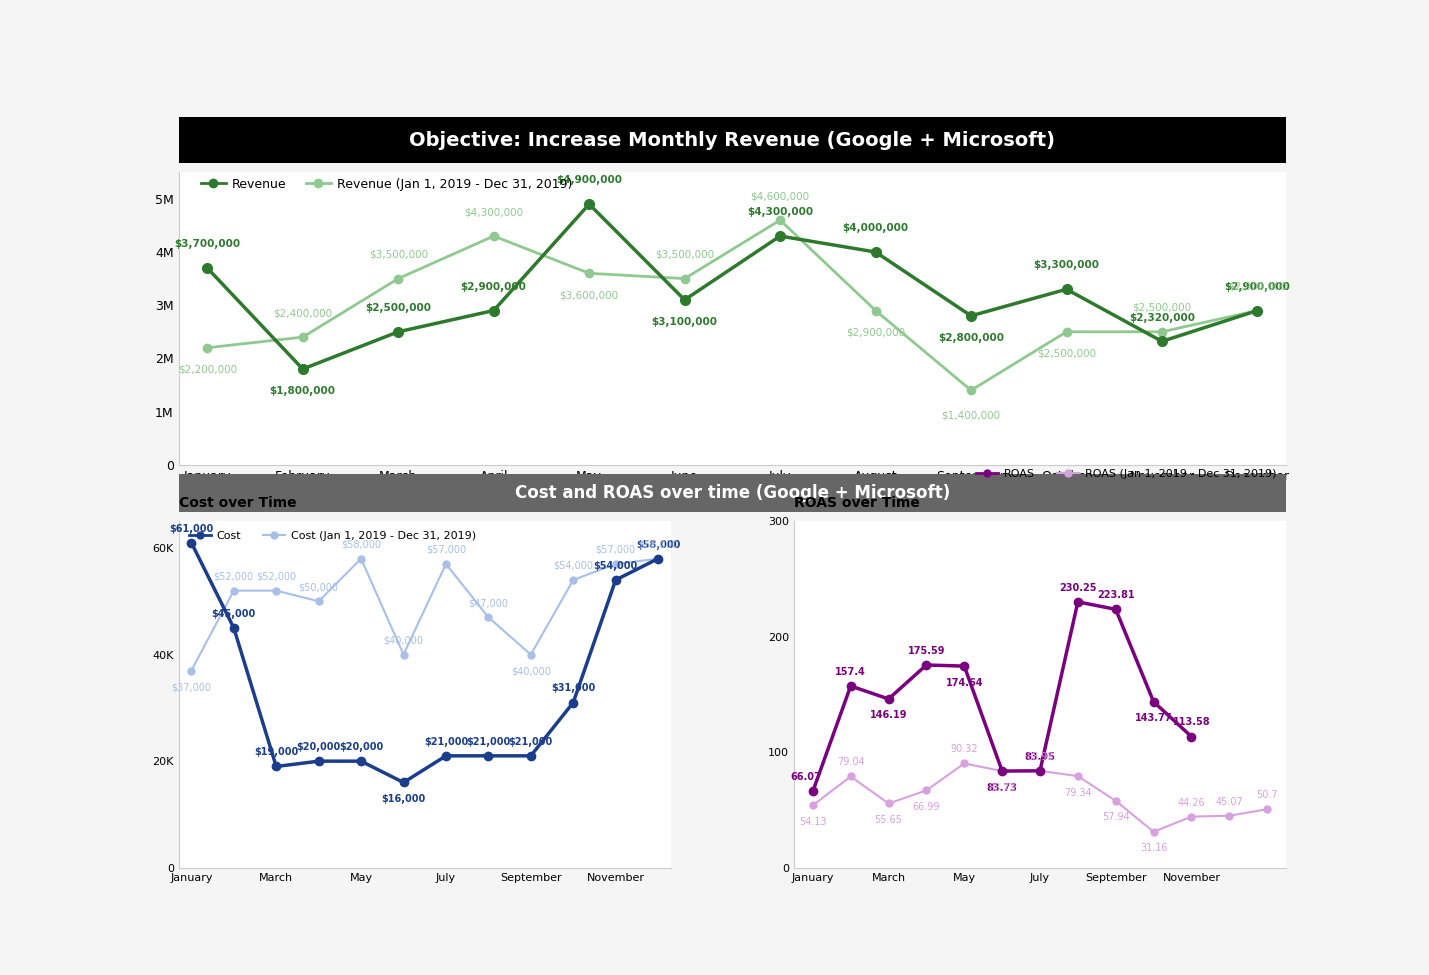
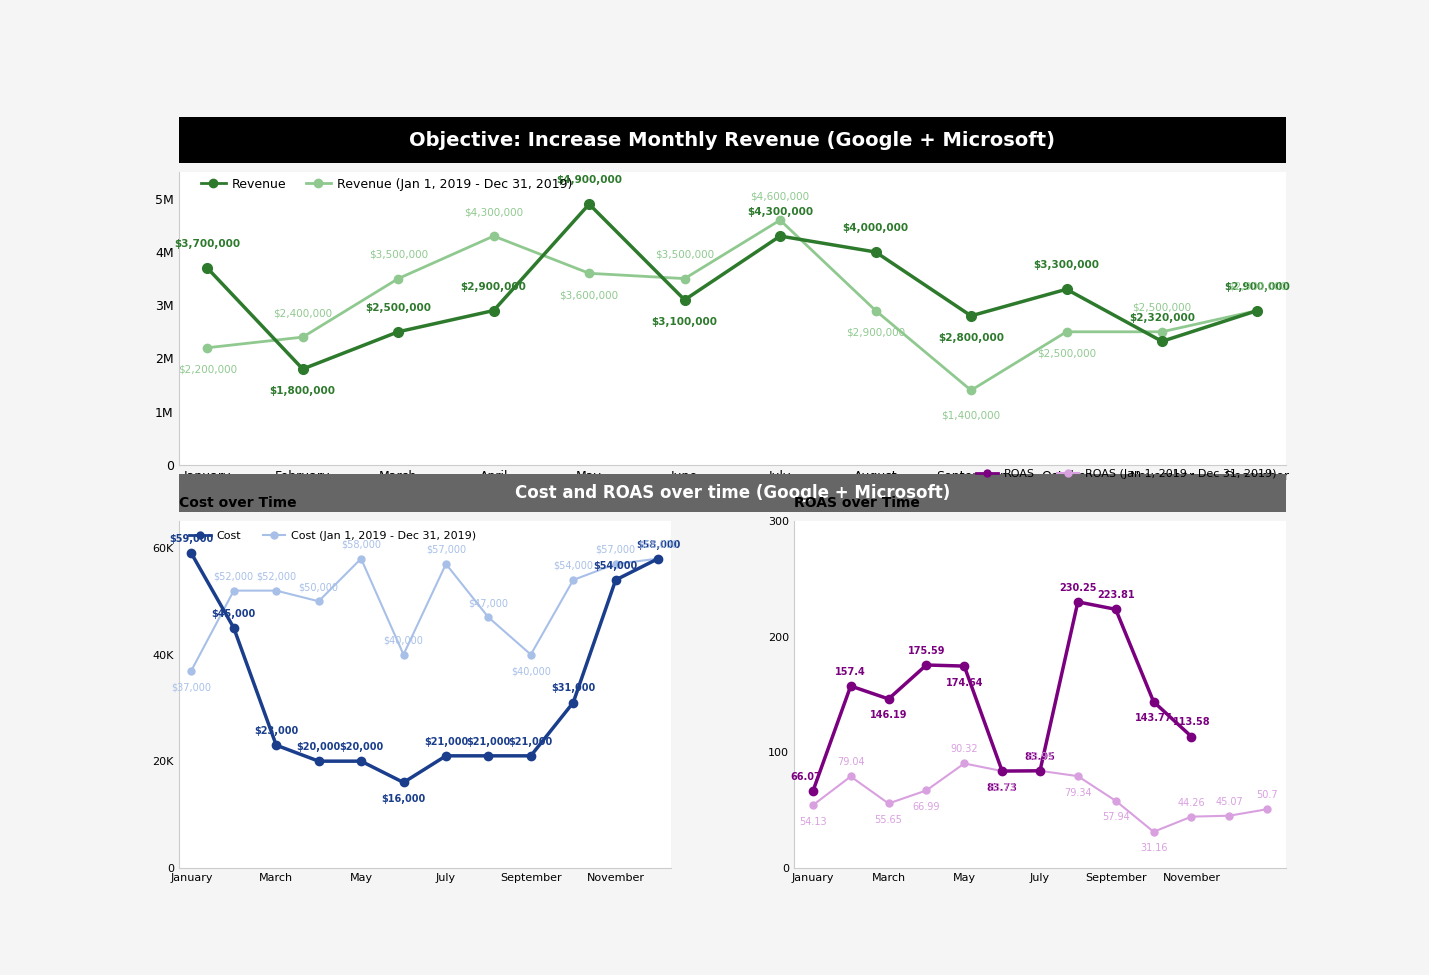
Cost over Time/Cost/January: $61,000 -> $59,000
Cost over Time/Cost/March: $19,000 -> $23,000
